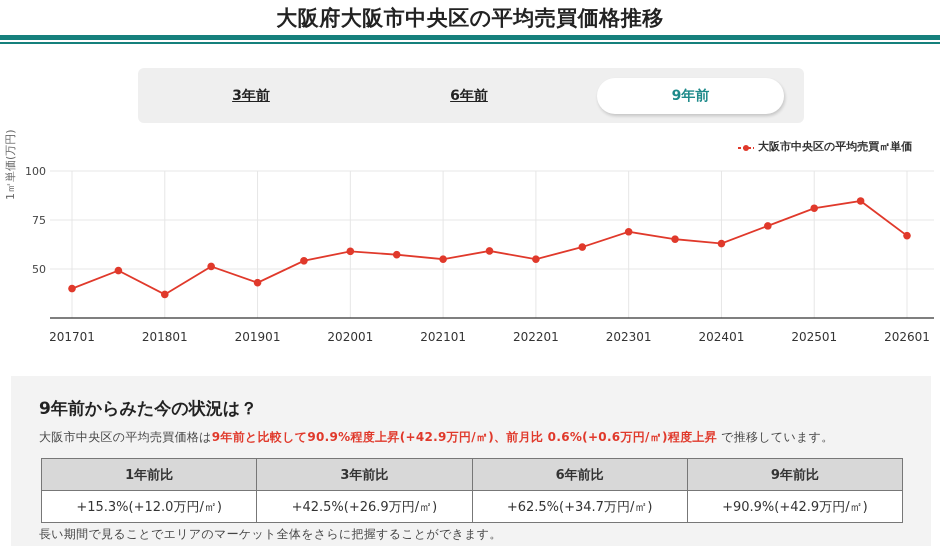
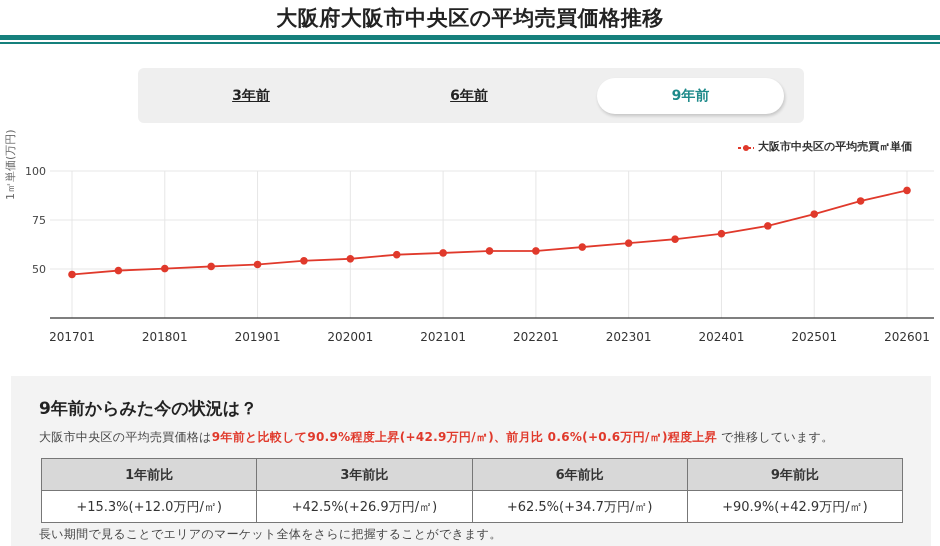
201701: 40 -> 47
201801: 37 -> 50
201901: 43 -> 52
202001: 59 -> 55
202101: 55 -> 58
202201: 55 -> 59
202301: 69 -> 63
202401: 63 -> 68
202501: 81 -> 78
202601: 67 -> 90
